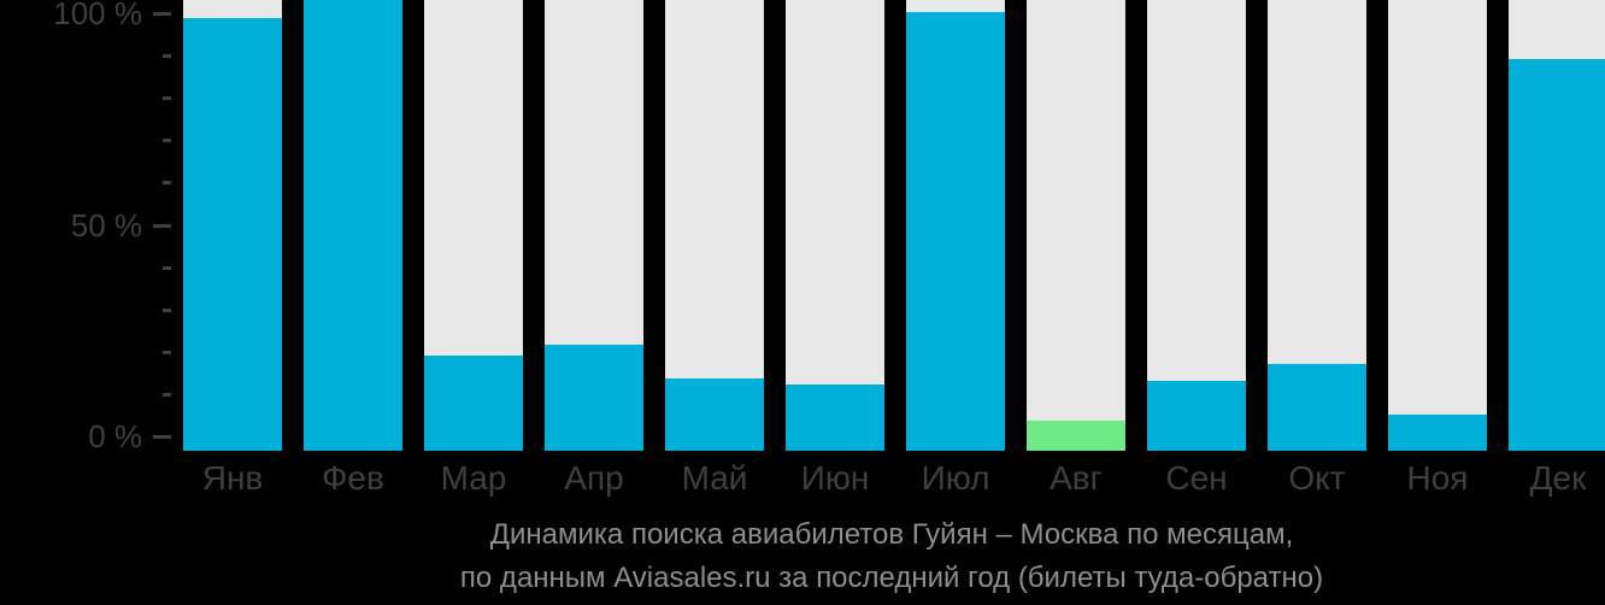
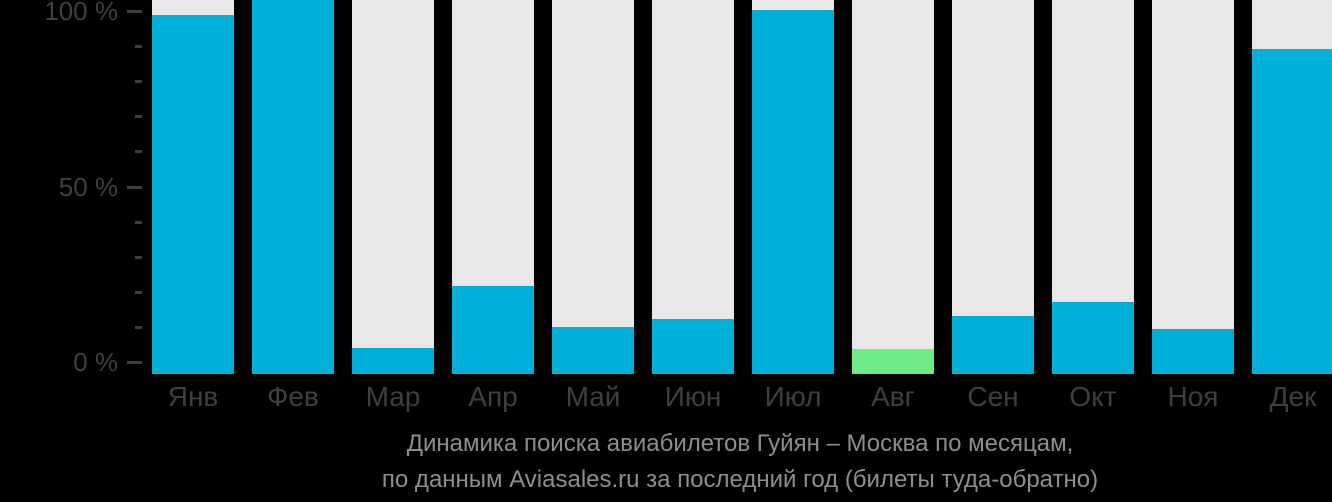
Мар: 21% -> 7%
Май: 16% -> 13%
Ноя: 8% -> 12%
